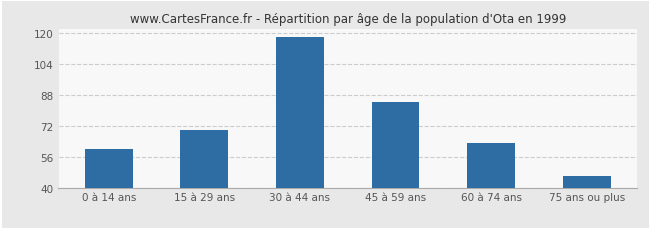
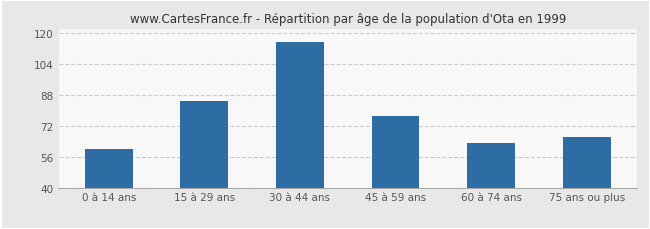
15 à 29 ans: 70 -> 85
30 à 44 ans: 118 -> 115
45 à 59 ans: 84 -> 77
75 ans ou plus: 46 -> 66
